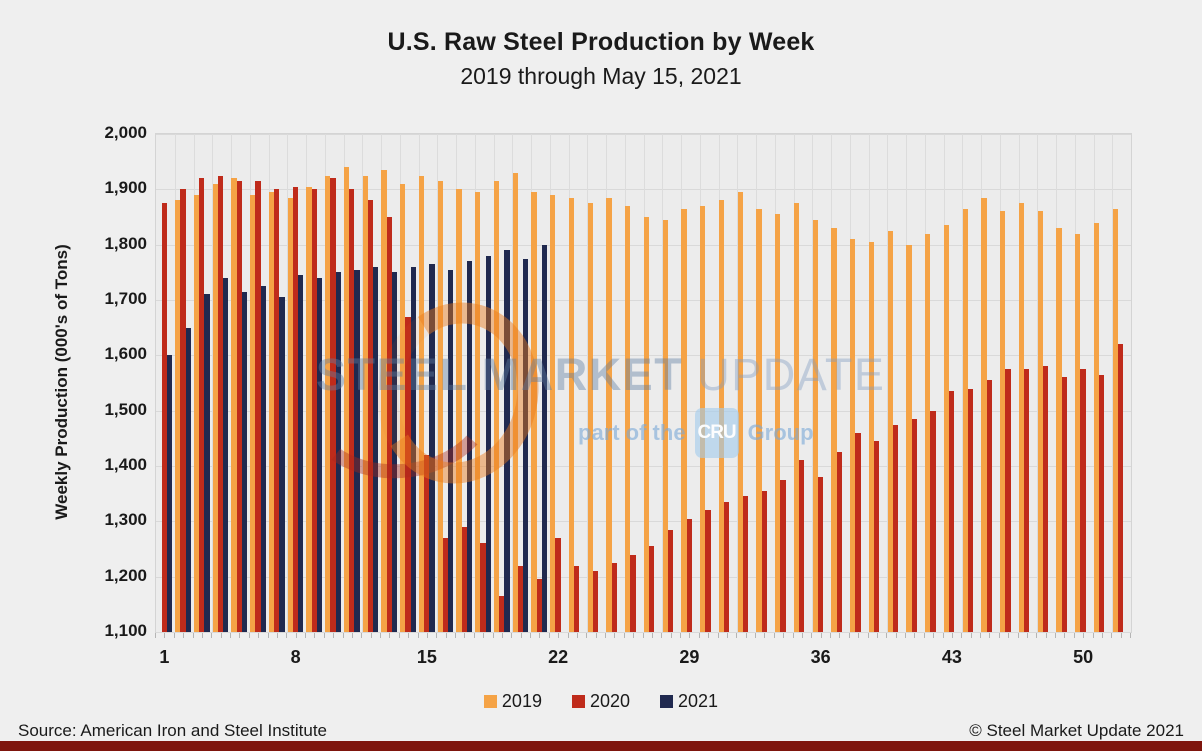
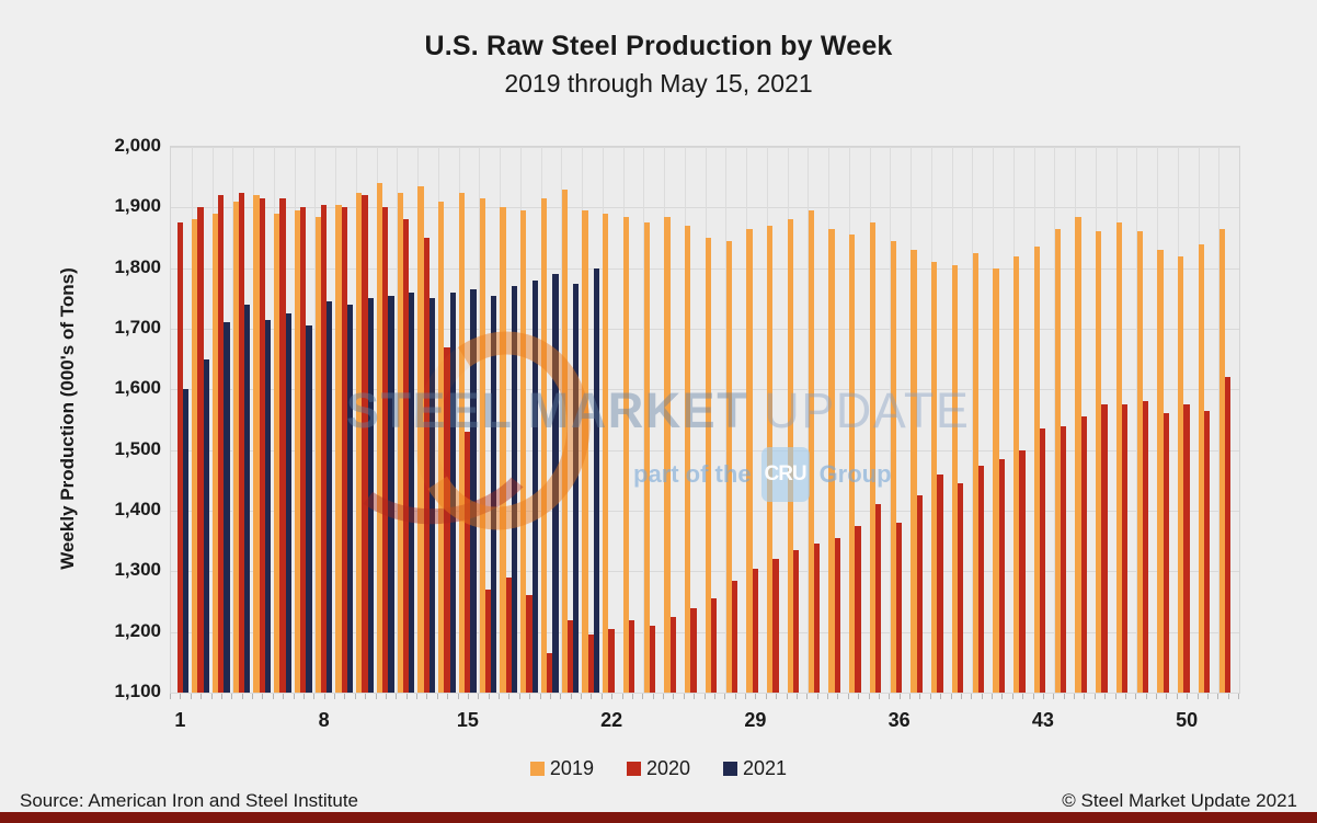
2020/15: 1420 -> 1530
2020/22: 1270 -> 1200
